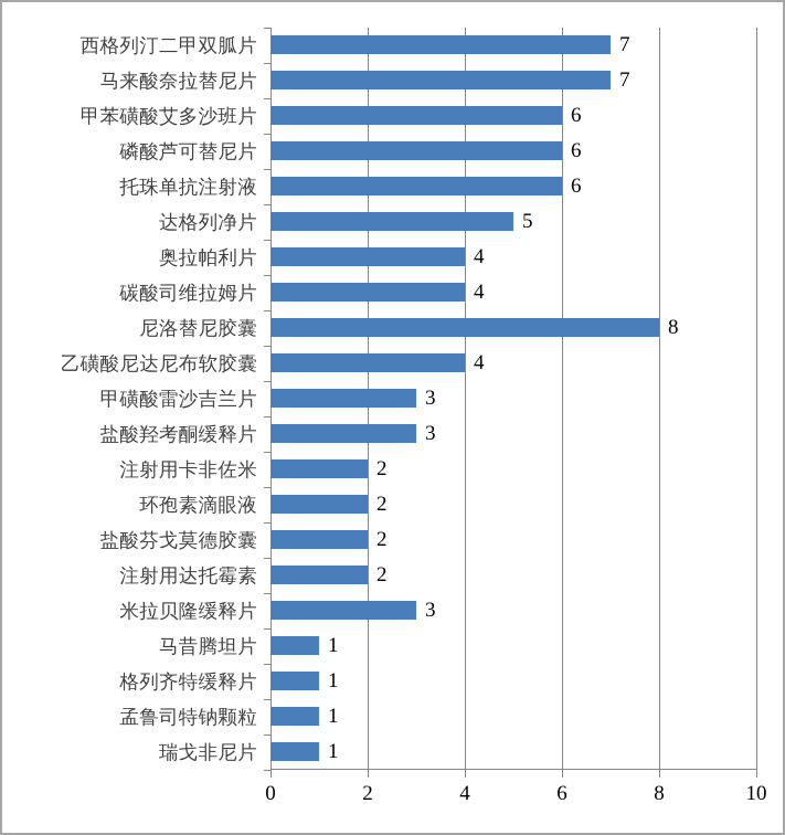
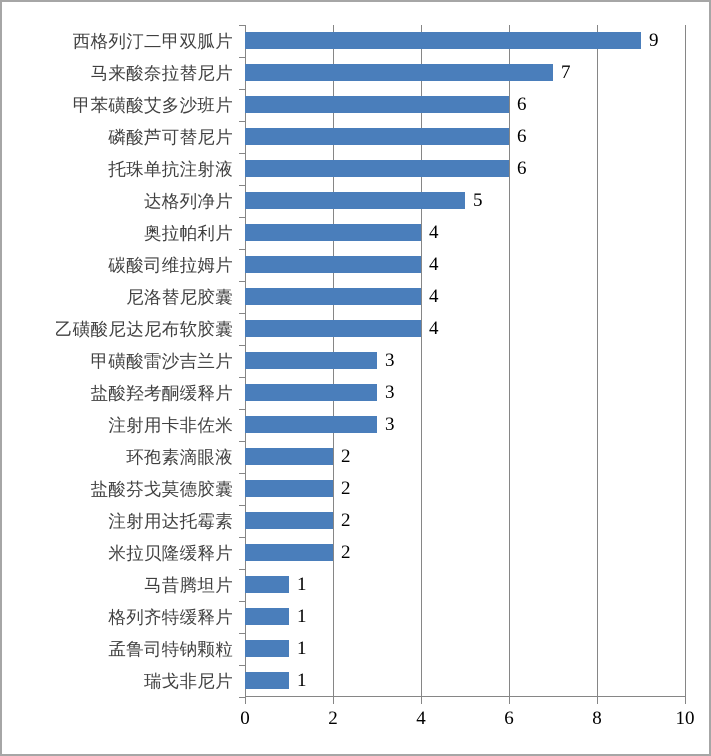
西格列汀二甲双胍片: 7 -> 9
尼洛替尼胶囊: 8 -> 4
注射用卡非佐米: 2 -> 3
米拉贝隆缓释片: 3 -> 2
